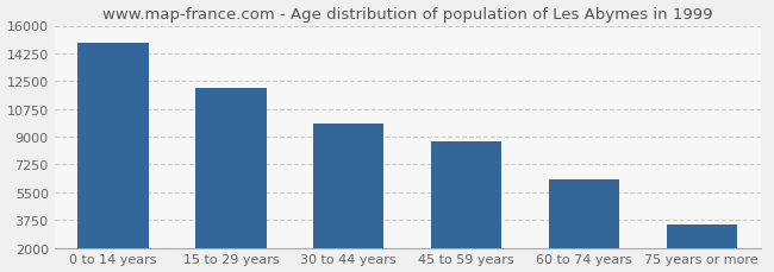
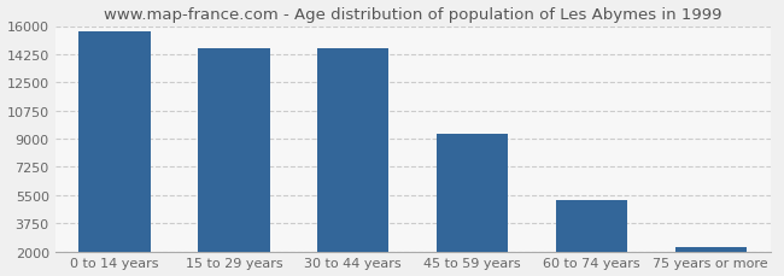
0 to 14 years: 14900 -> 15700
15 to 29 years: 12100 -> 14600
30 to 44 years: 9800 -> 14600
45 to 59 years: 8700 -> 9300
60 to 74 years: 6300 -> 5200
75 years or more: 3500 -> 2300
